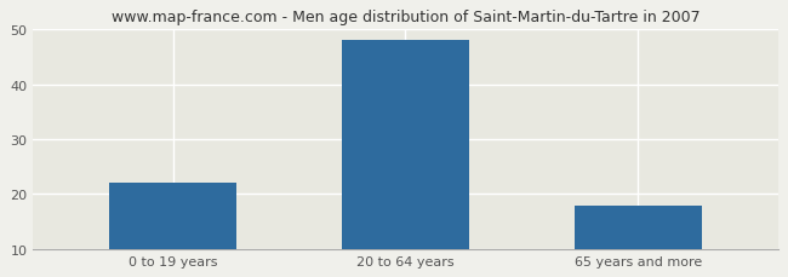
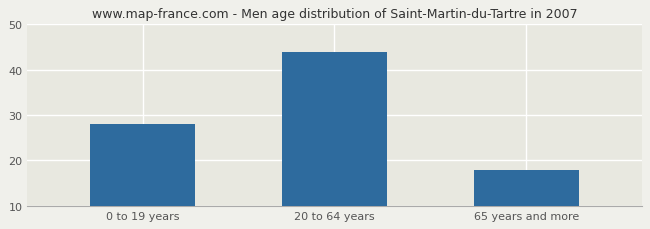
0 to 19 years: 22 -> 28
20 to 64 years: 48 -> 44
